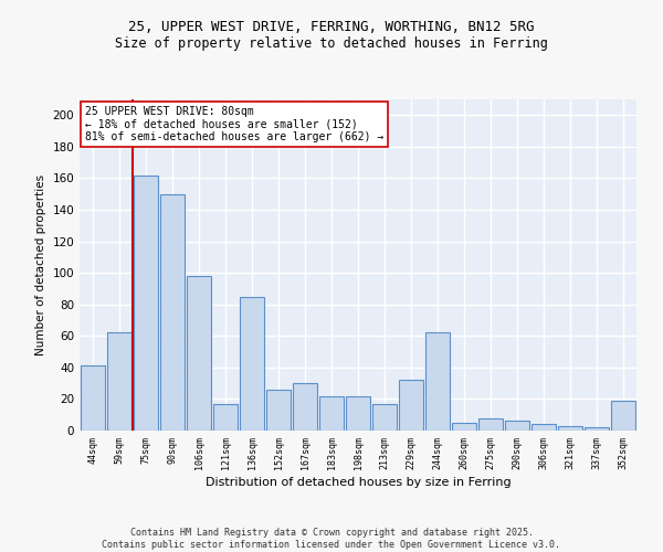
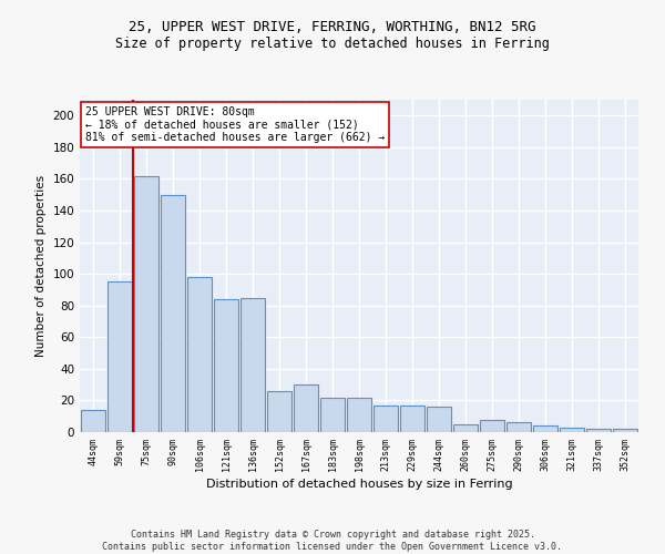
44sqm: 41 -> 14
59sqm: 62 -> 95
121sqm: 17 -> 84
229sqm: 32 -> 17
244sqm: 62 -> 16
352sqm: 19 -> 2
